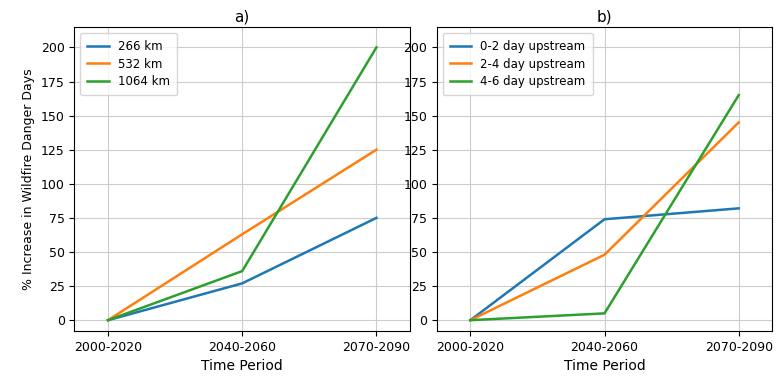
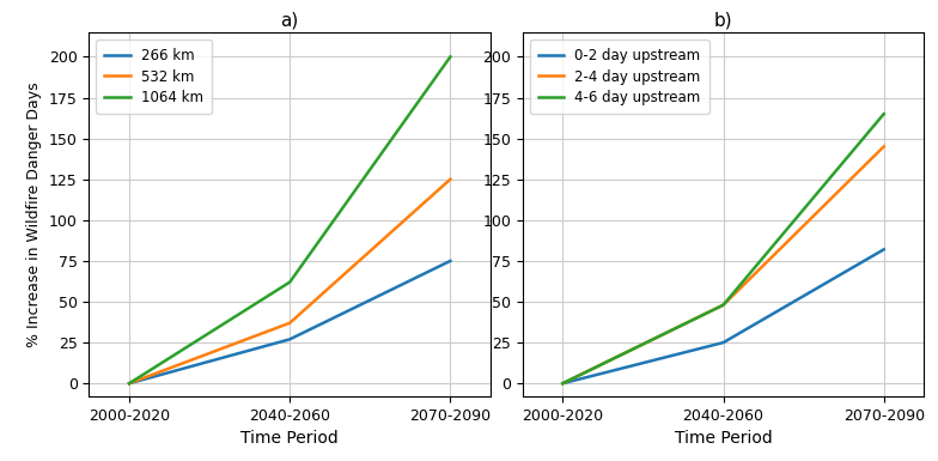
a)/532 km/2040-2060: 63 -> 37
a)/1064 km/2040-2060: 36 -> 62
b)/0-2 day upstream/2040-2060: 74 -> 25
b)/4-6 day upstream/2040-2060: 5 -> 48
